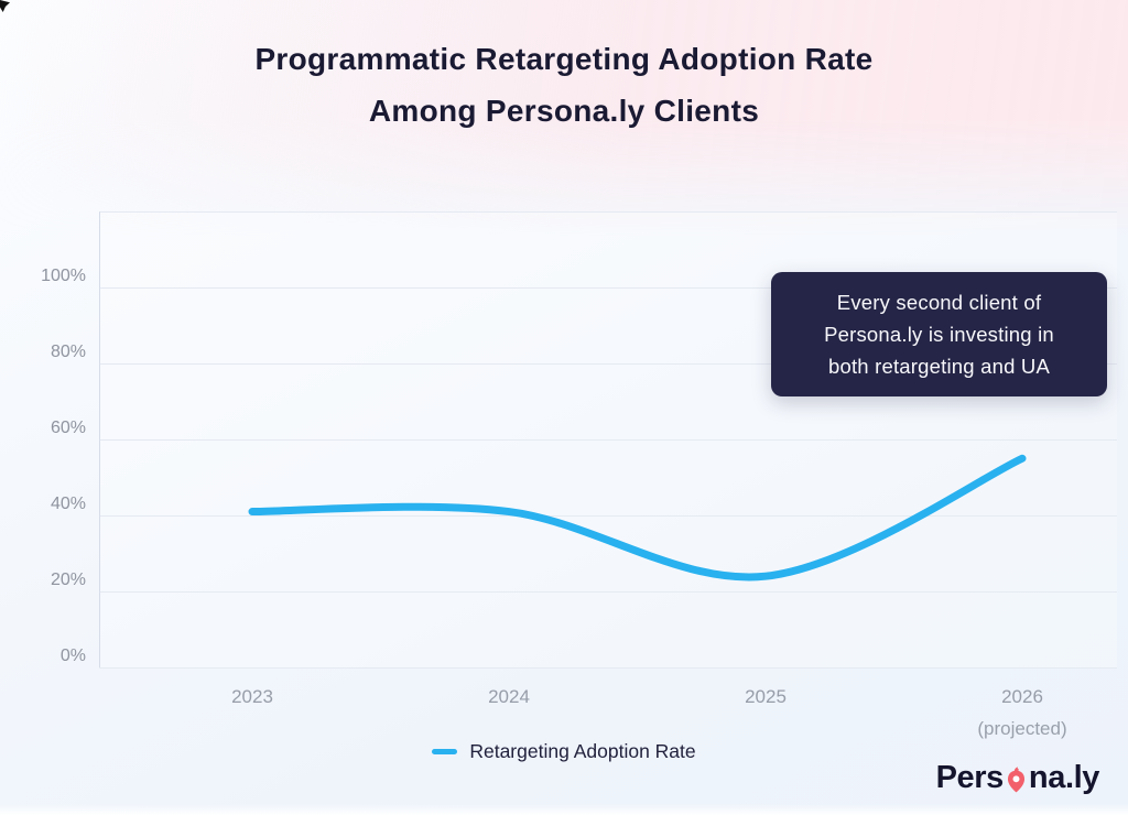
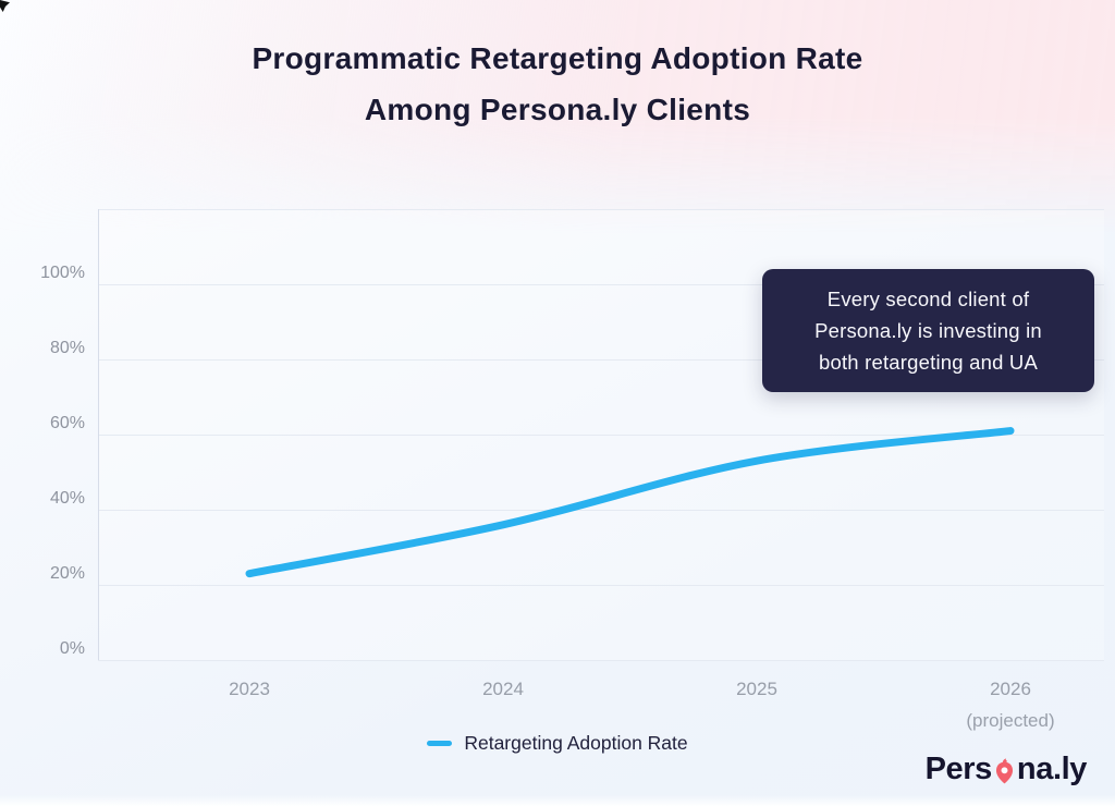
2023: 41% -> 23%
2024: 41% -> 36%
2025: 24% -> 53%
2026: 55% -> 61%
